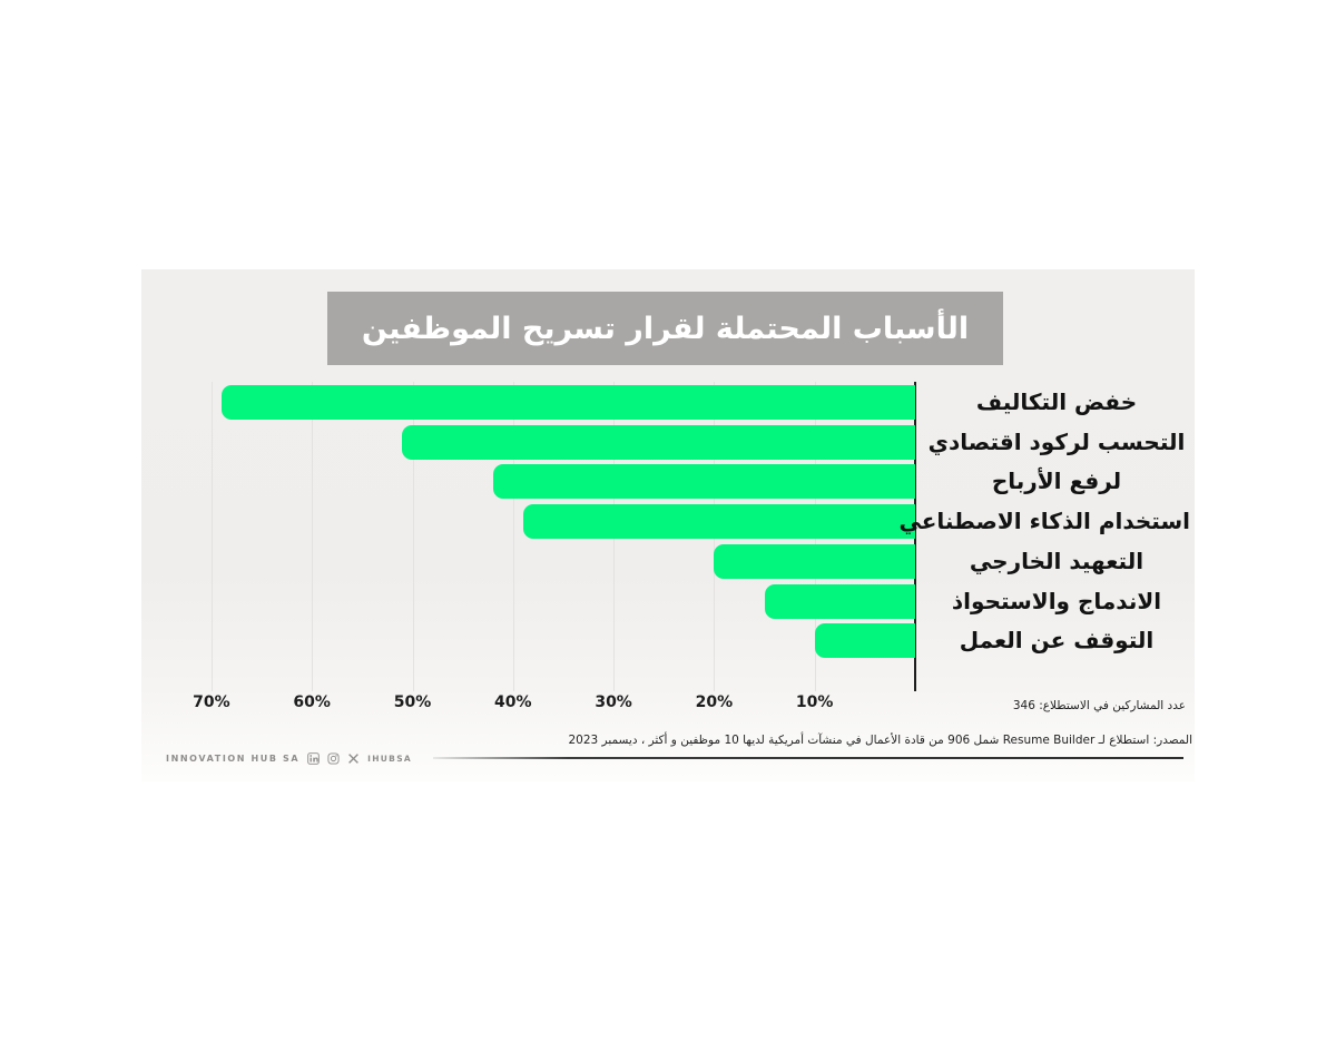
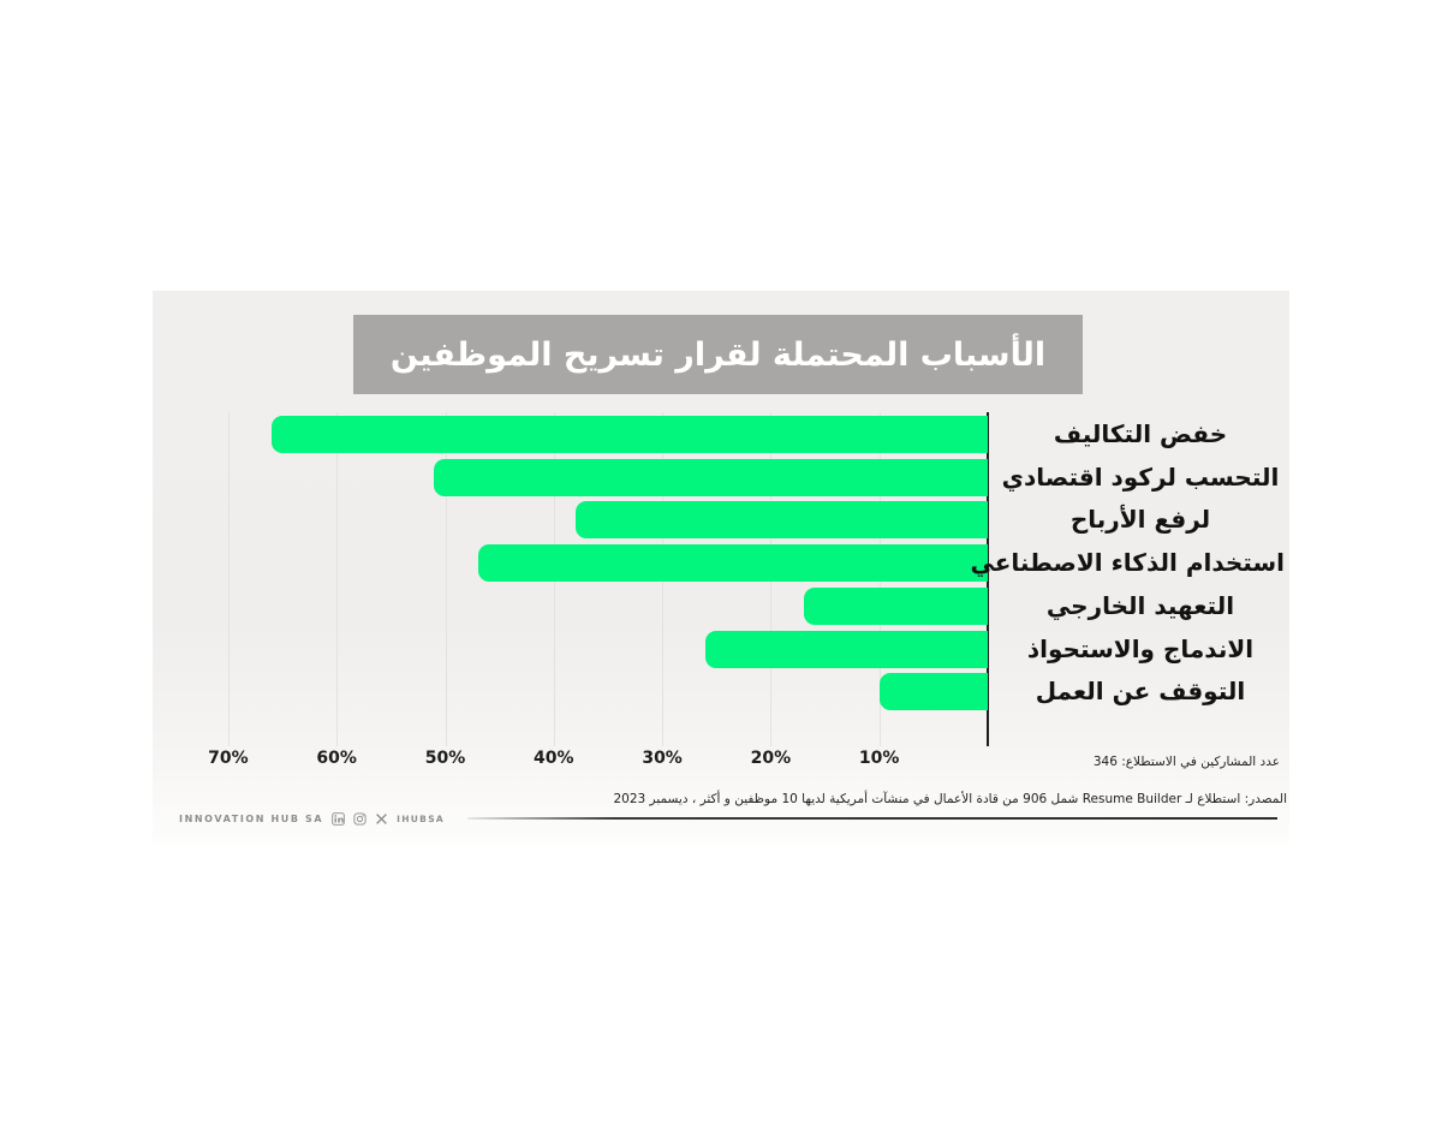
خفض التكاليف: 69% -> 66%
لرفع الأرباح: 42% -> 38%
استخدام الذكاء الاصطناعي: 39% -> 47%
التعهيد الخارجي: 20% -> 17%
الاندماج والاستحواذ: 15% -> 26%
